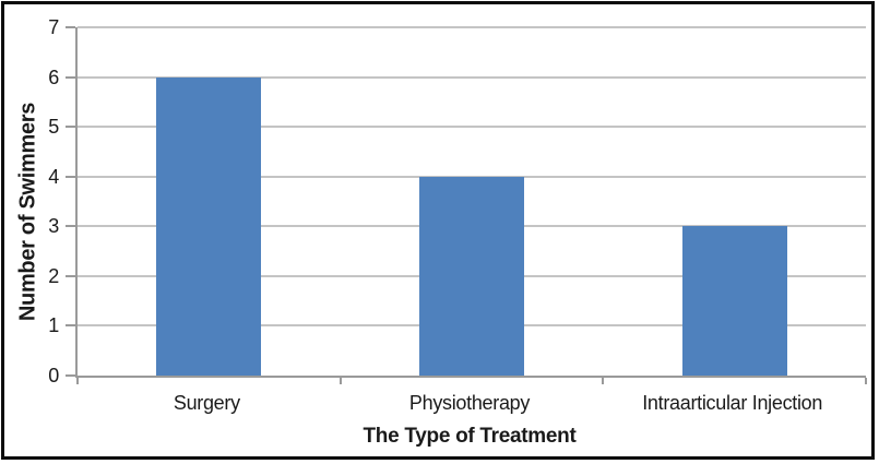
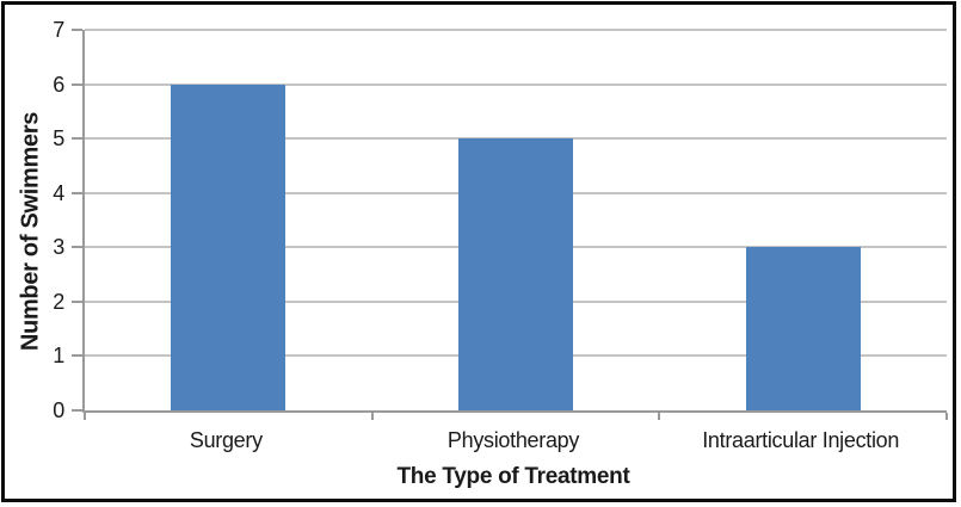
Physiotherapy: 4 -> 5
